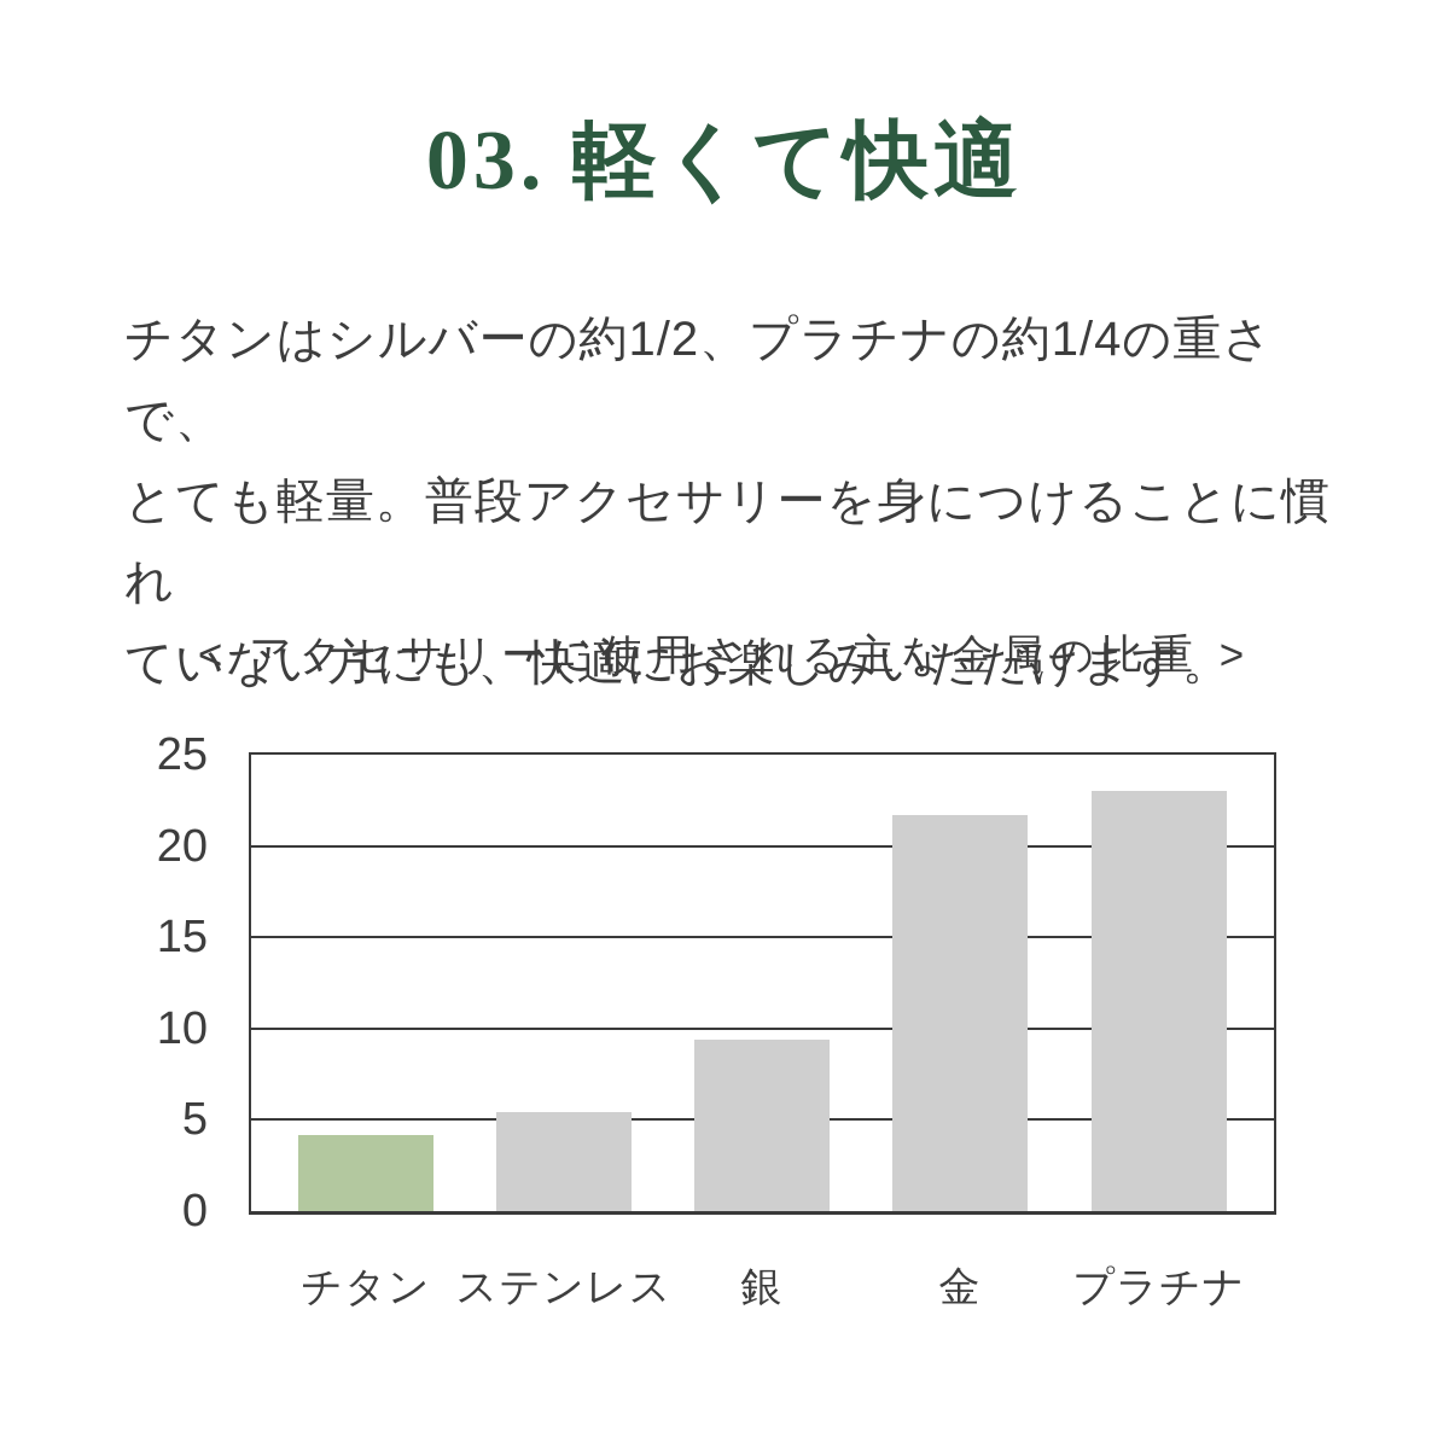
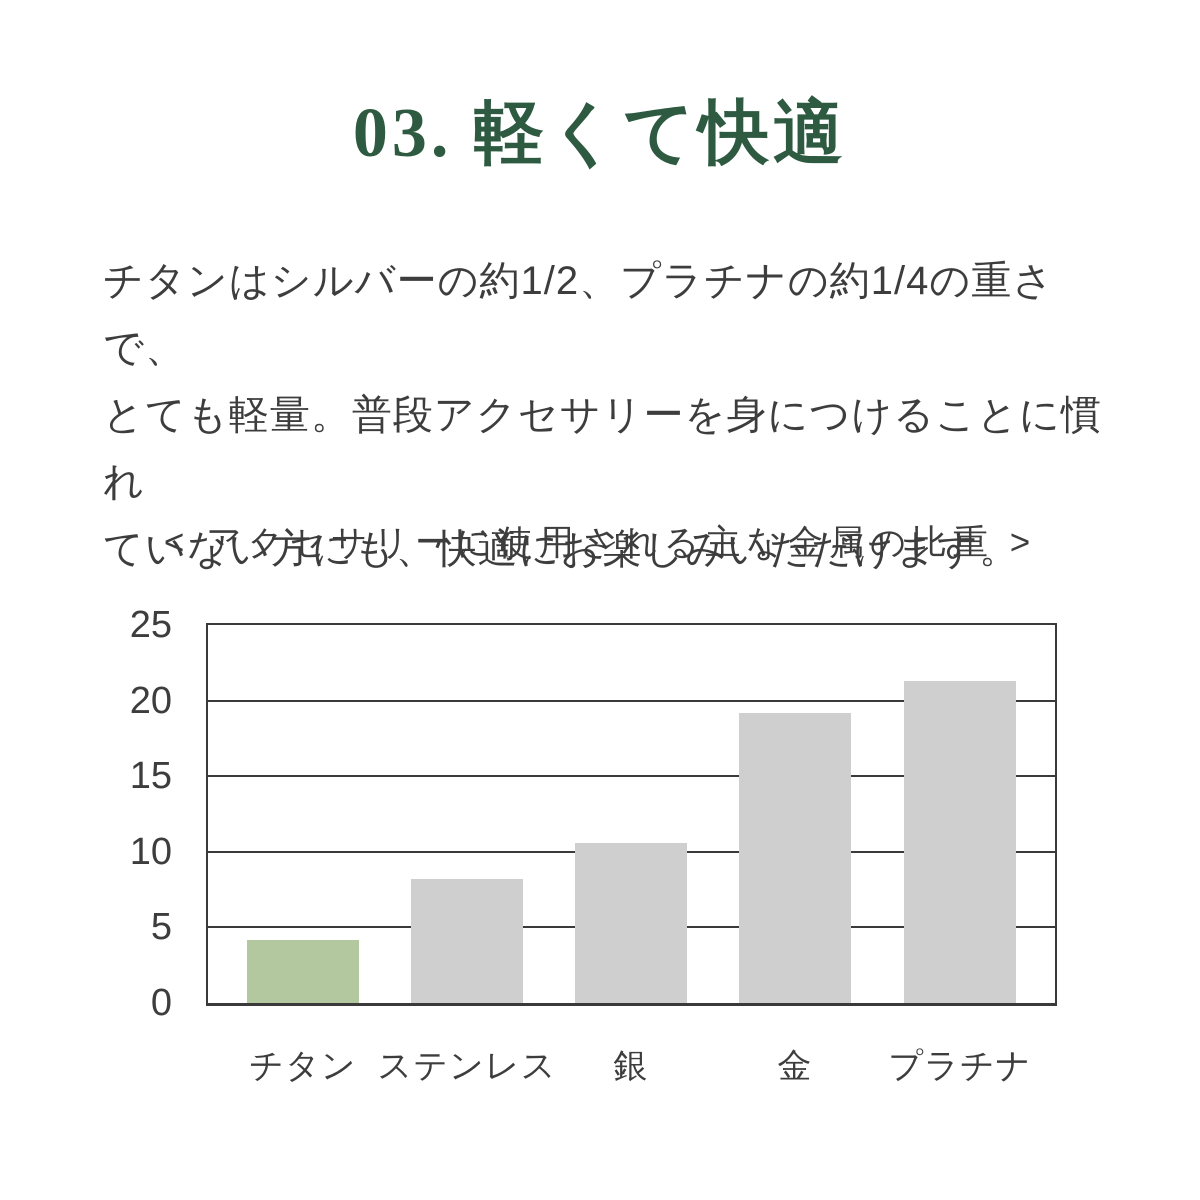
ステンレス: 5.4 -> 8.2
銀: 9.4 -> 10.6
金: 21.7 -> 19.2
プラチナ: 23.0 -> 21.3
